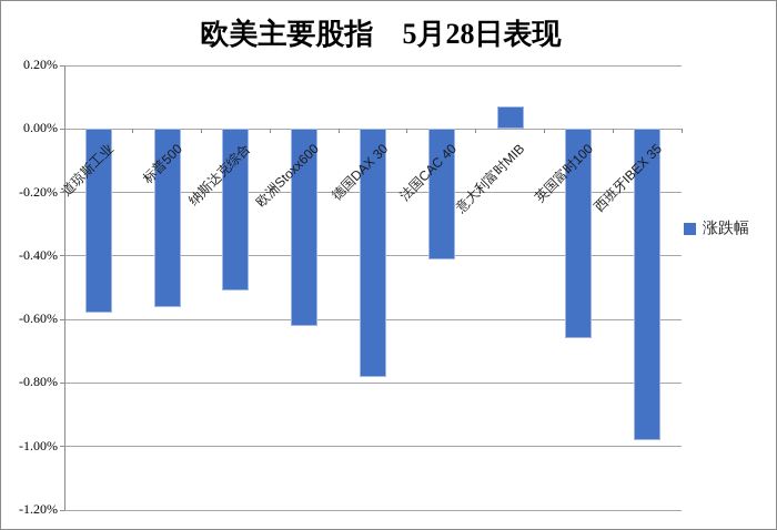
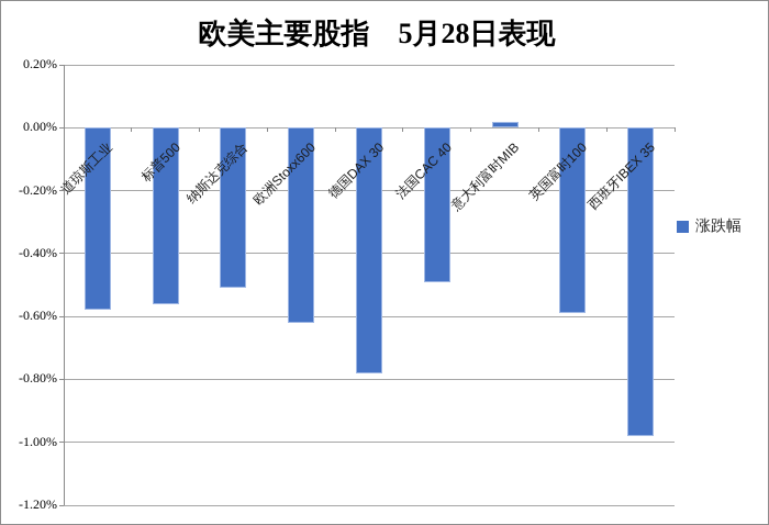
法国CAC 40: -0.41% -> -0.49%
意大利富时MIB: 0.07% -> 0.02%
英国富时100: -0.66% -> -0.59%
